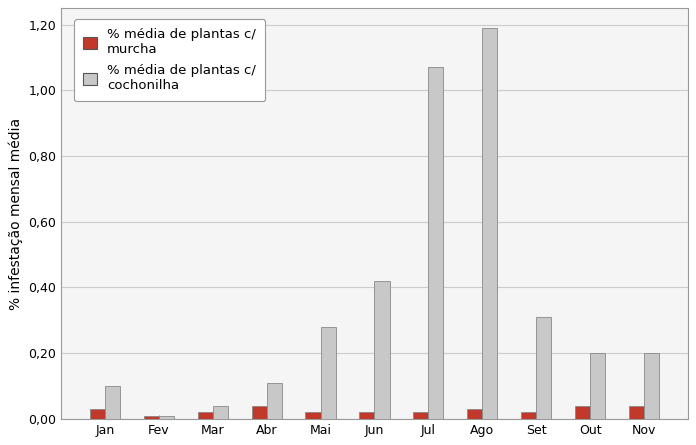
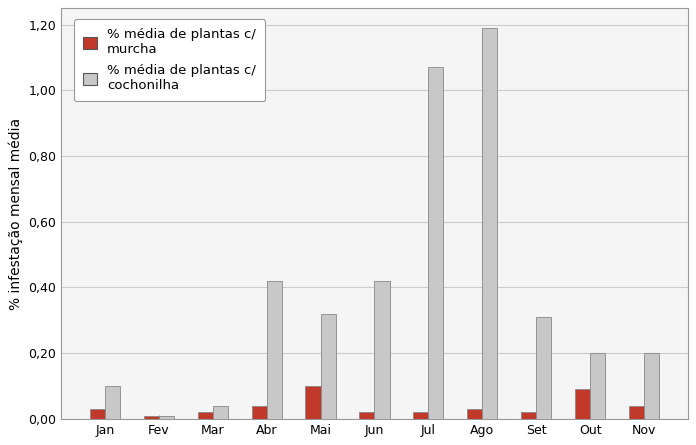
% média de plantas c/ cochonilha/Abr: 0,11 -> 0,42
% média de plantas c/ murcha/Mai: 0,02 -> 0,10
% média de plantas c/ cochonilha/Mai: 0,28 -> 0,32
% média de plantas c/ murcha/Out: 0,04 -> 0,09
